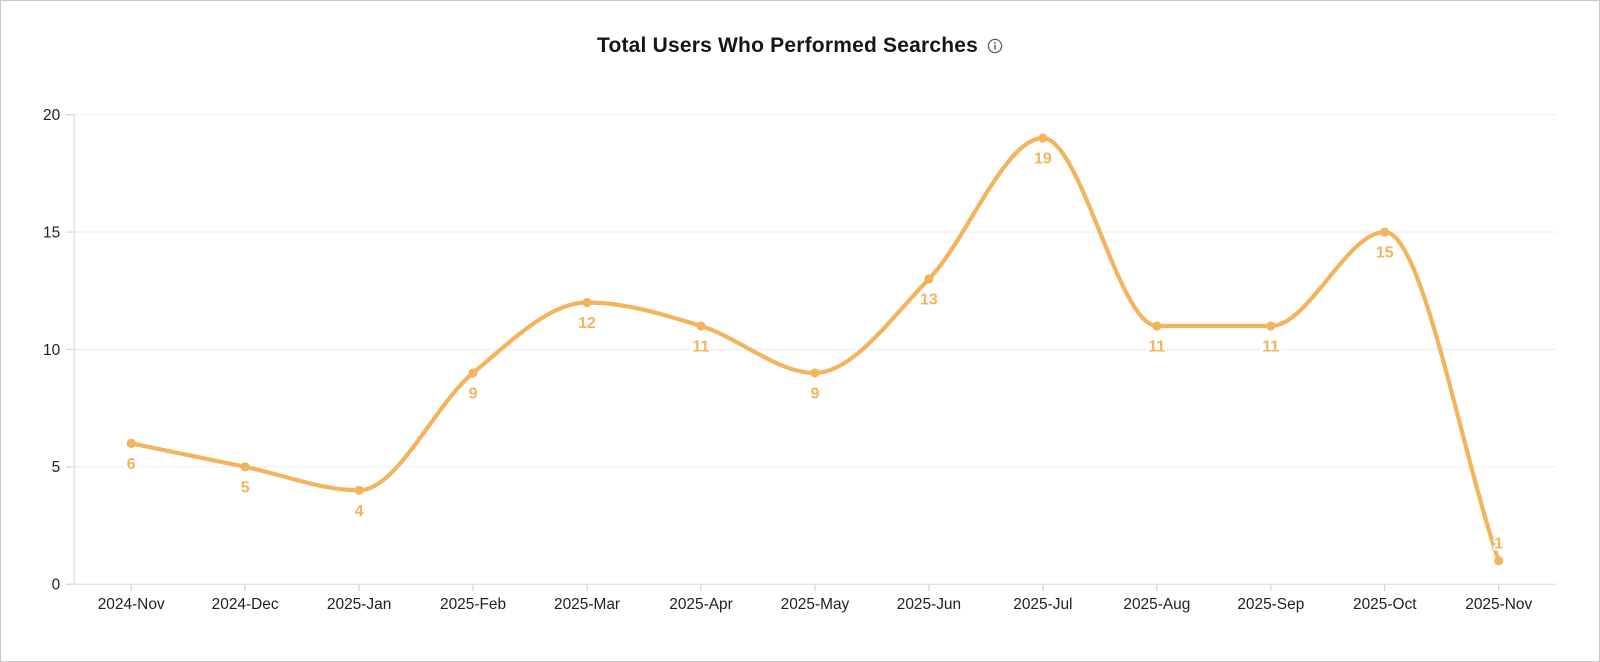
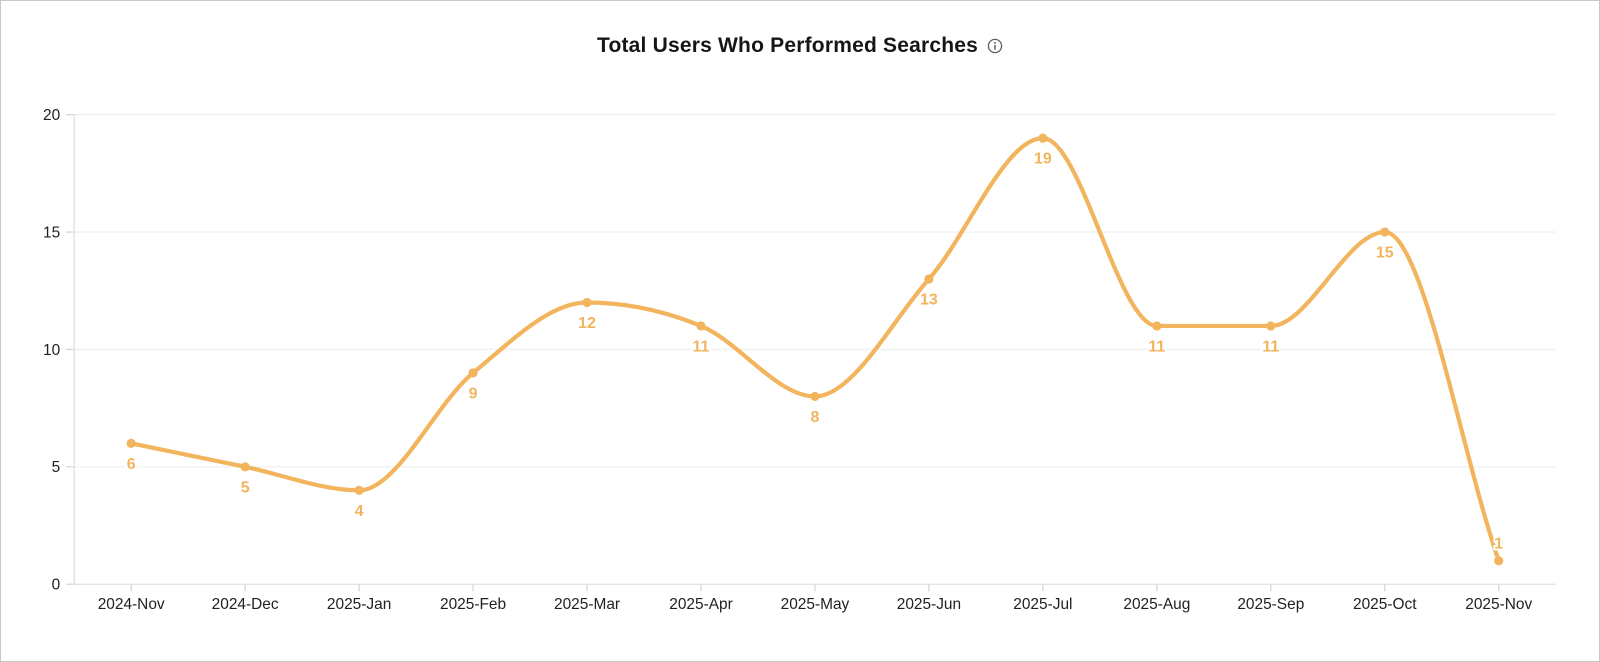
2025-May: 9 -> 8
